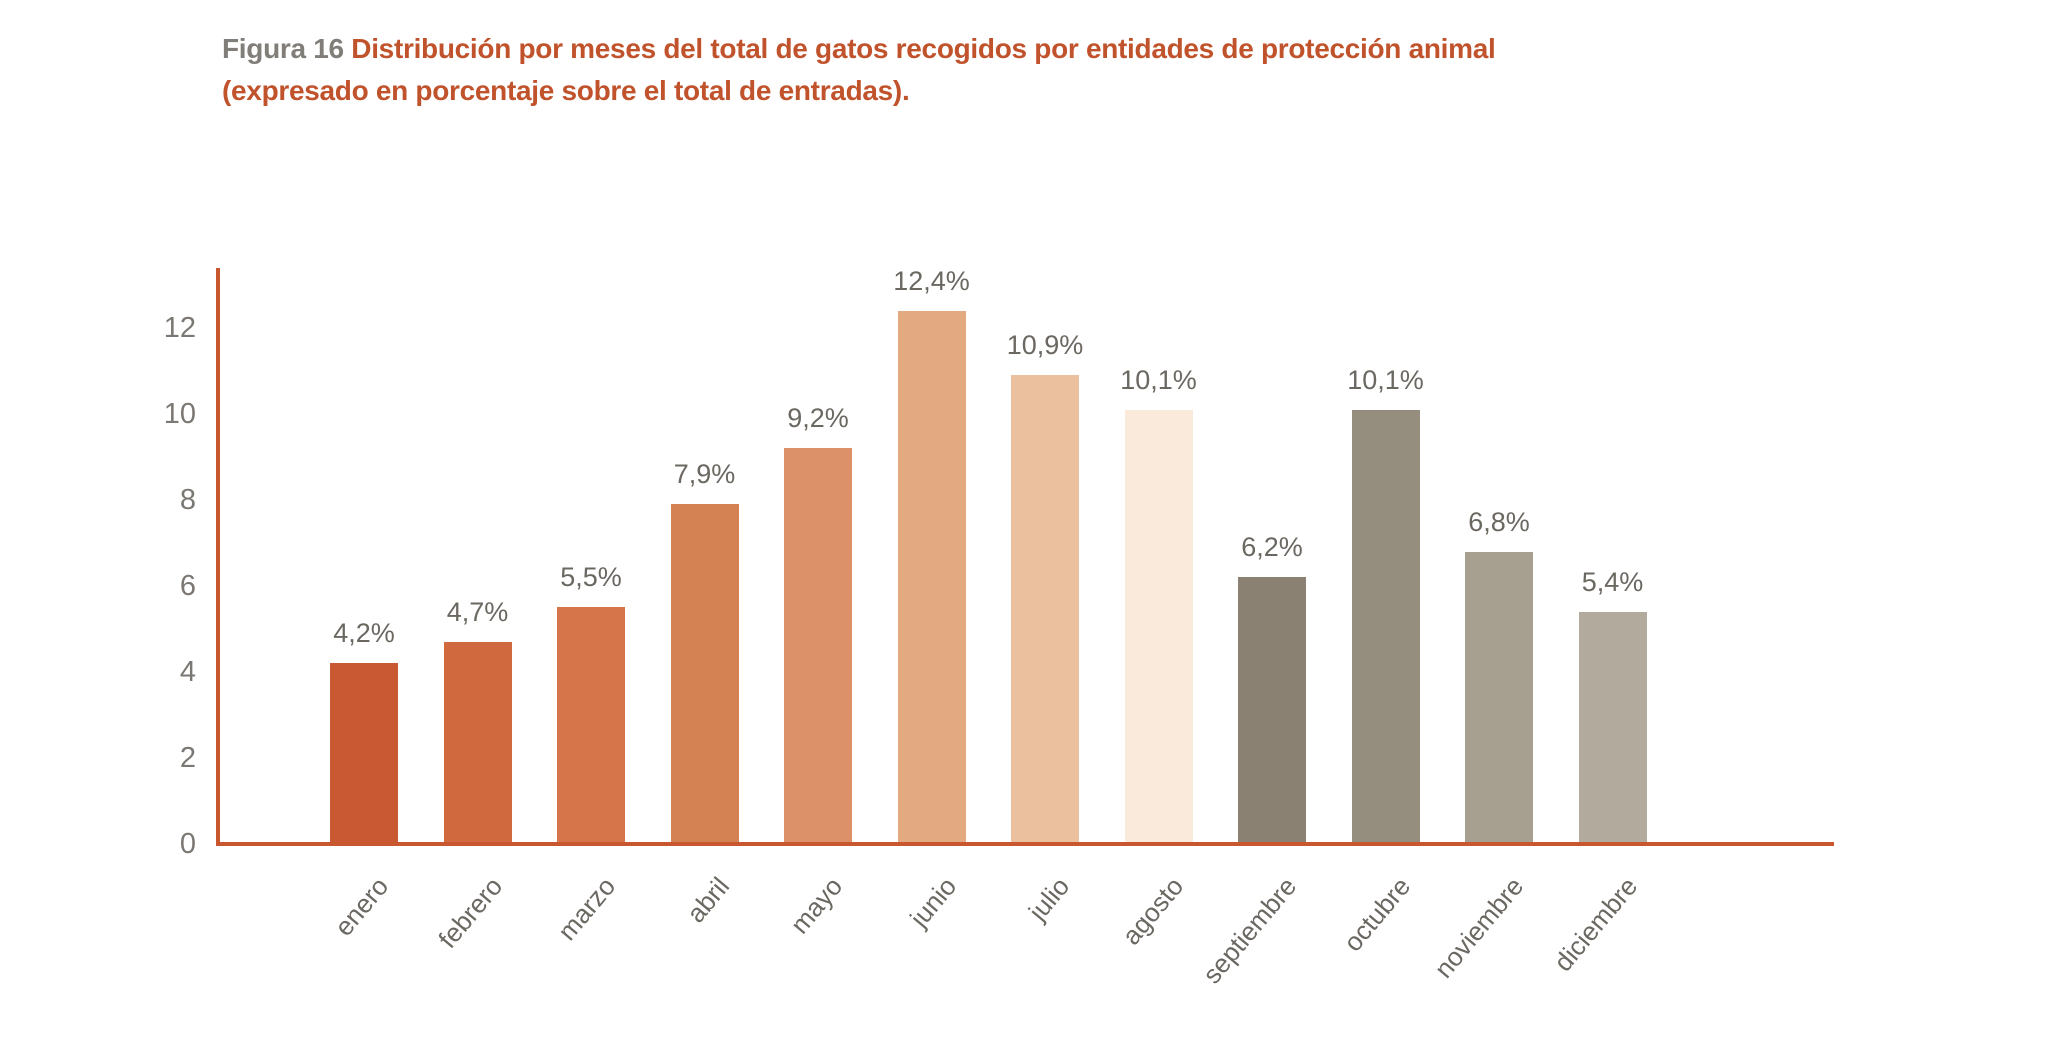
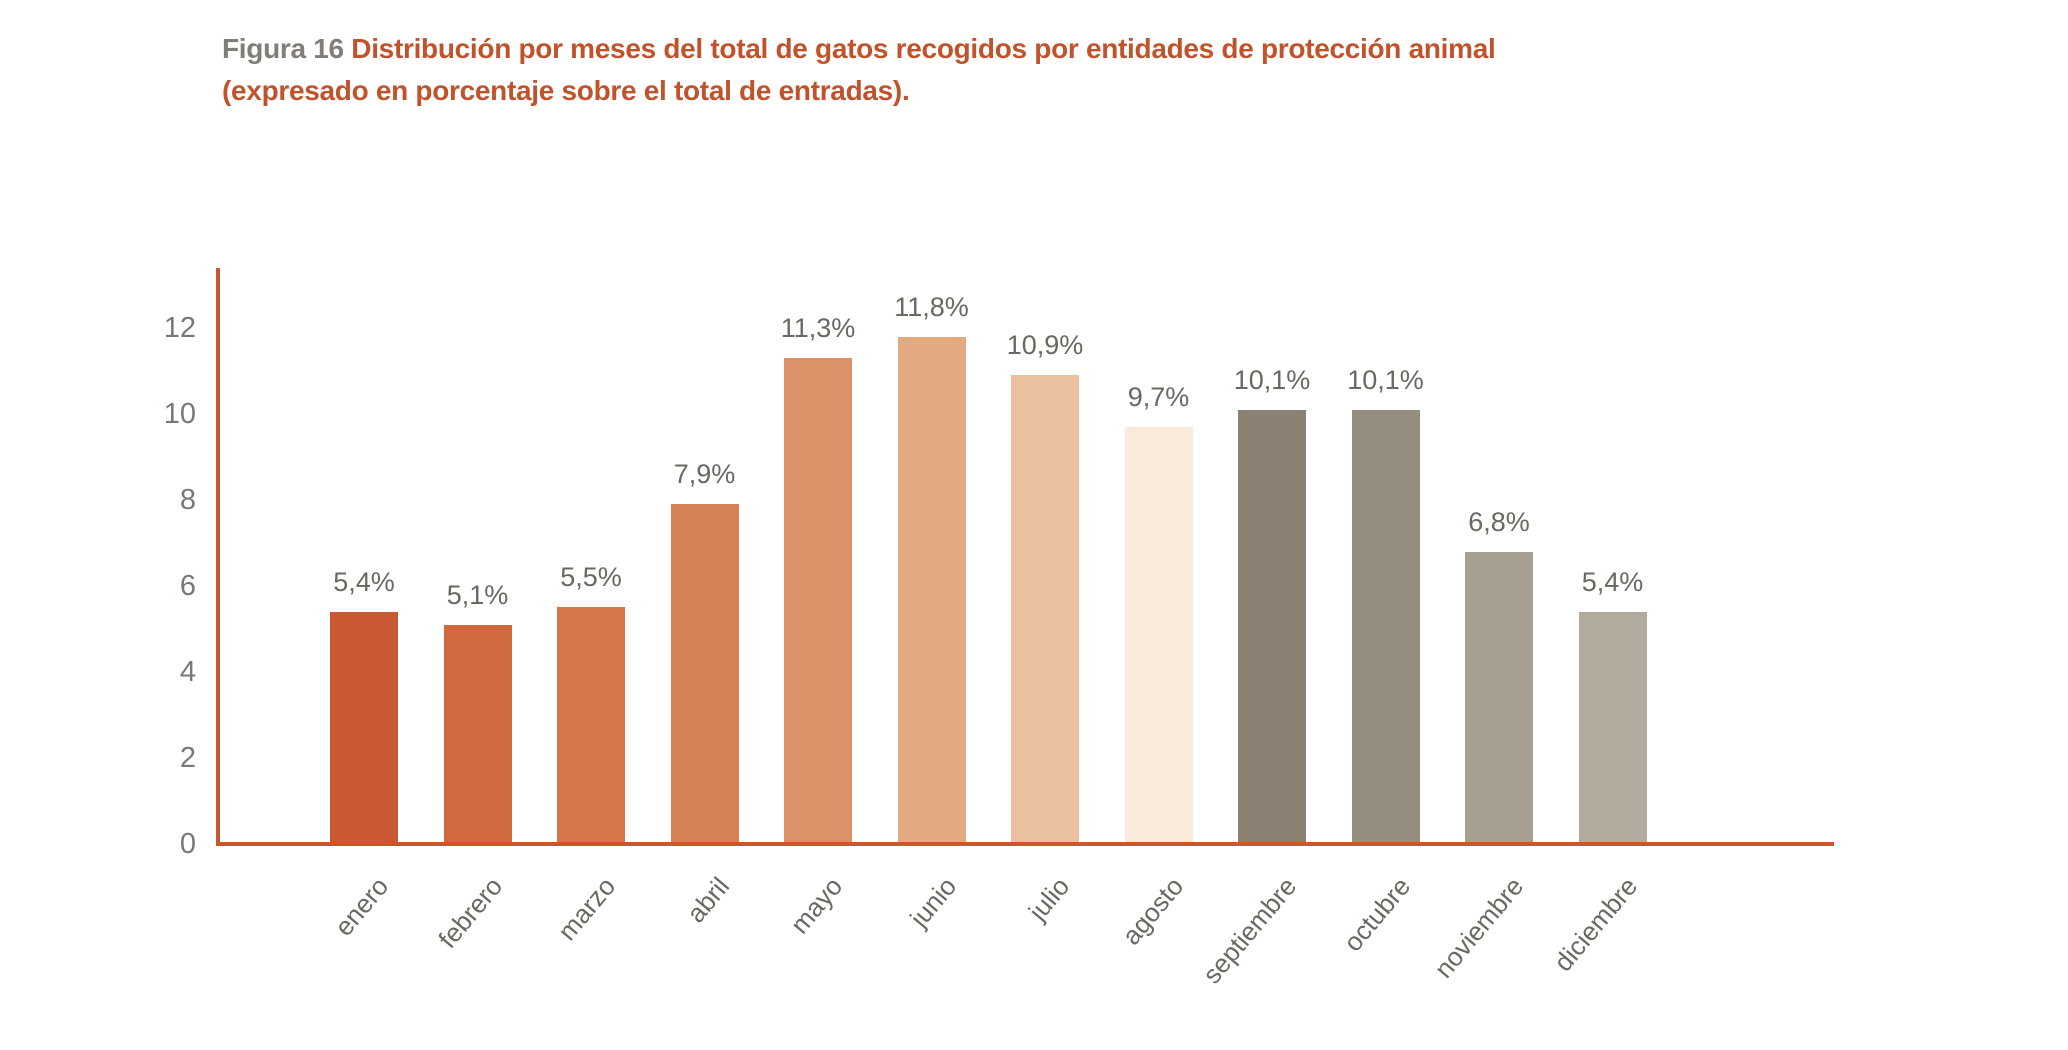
enero: 4,2% -> 5,4%
febrero: 4,7% -> 5,1%
mayo: 9,2% -> 11,3%
junio: 12,4% -> 11,8%
agosto: 10,1% -> 9,7%
septiembre: 6,2% -> 10,1%
